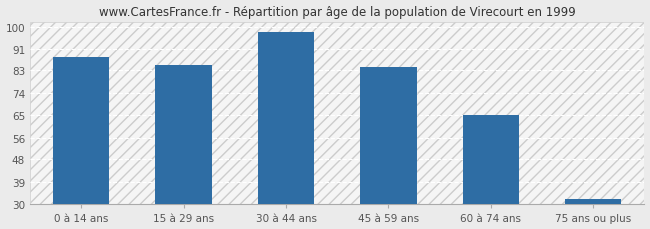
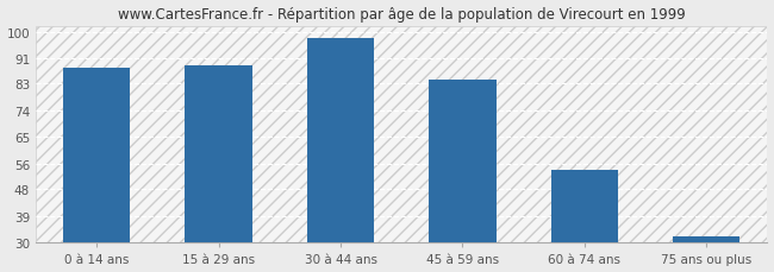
15 à 29 ans: 85 -> 89
60 à 74 ans: 65 -> 54
